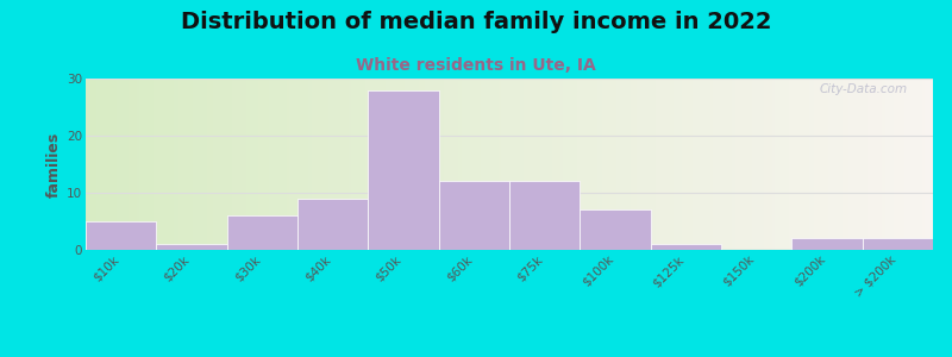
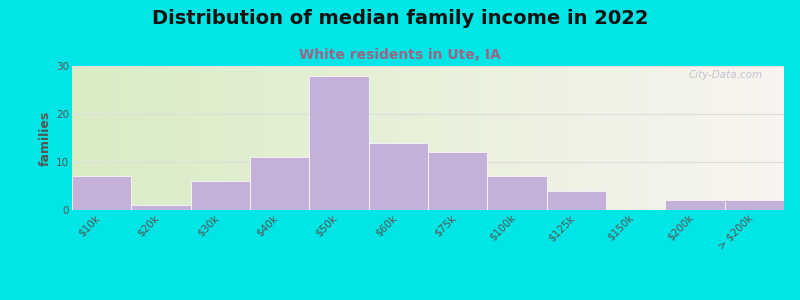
$10k: 5 -> 7
$40k: 9 -> 11
$60k: 12 -> 14
$125k: 1 -> 4
